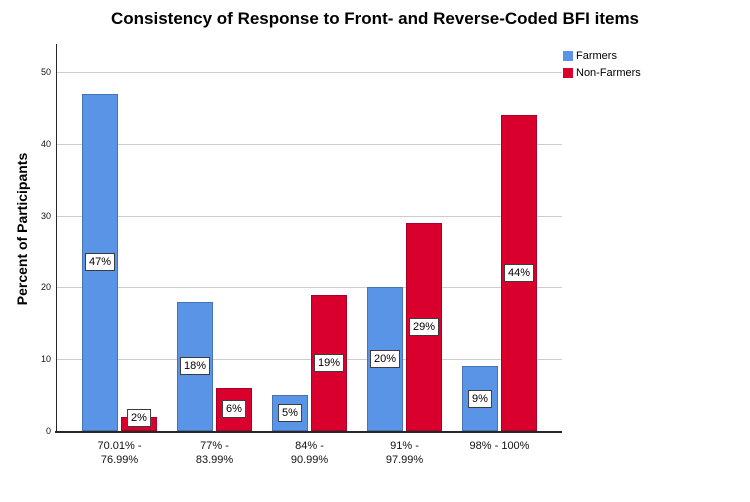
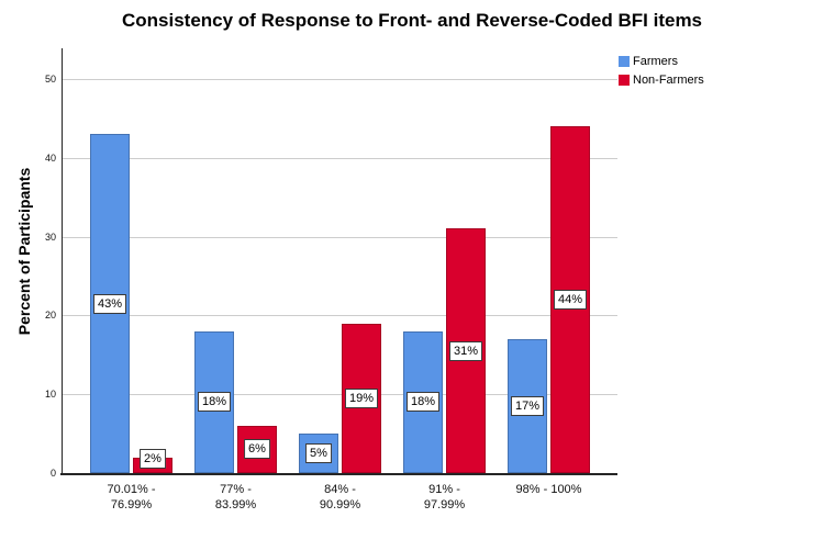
Farmers/70.01% - 76.99%: 47% -> 43%
Farmers/91% - 97.99%: 20% -> 18%
Non-Farmers/91% - 97.99%: 29% -> 31%
Farmers/98% - 100%: 9% -> 17%
